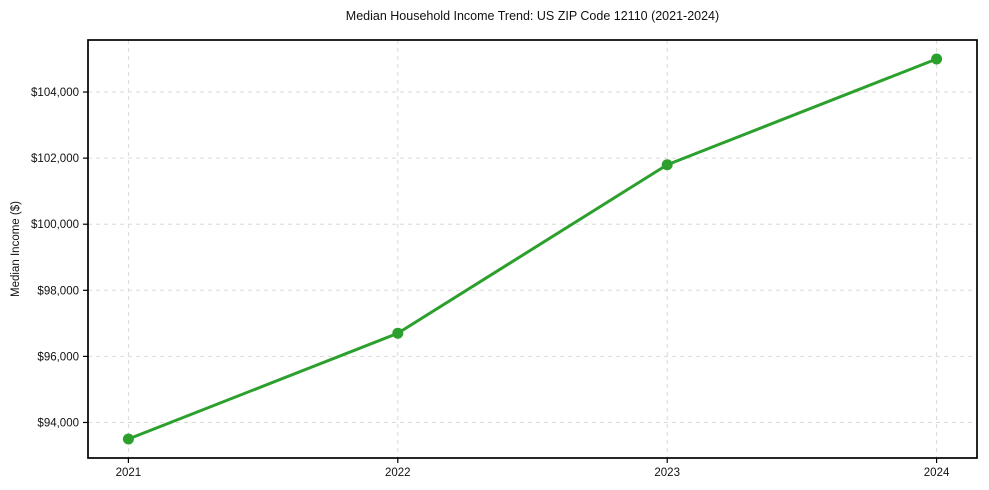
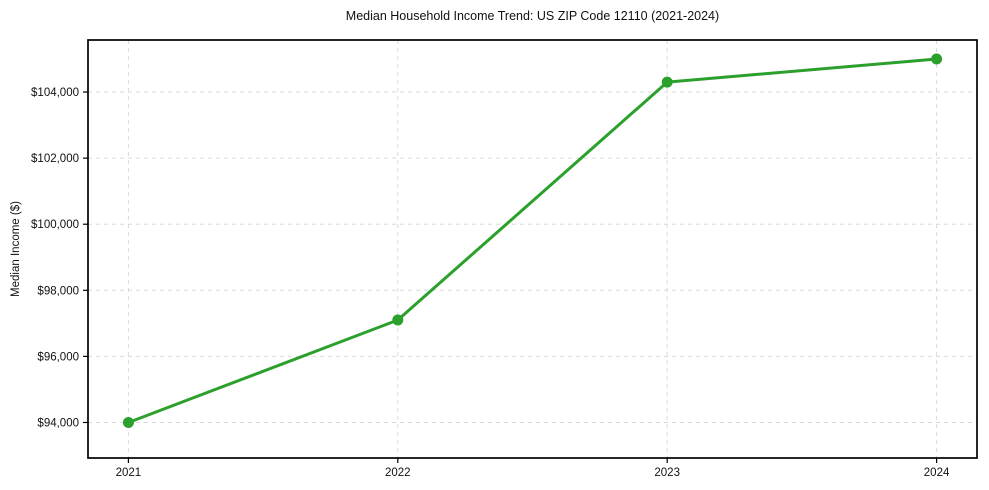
2021: $93500 -> $94000
2022: $96700 -> $97100
2023: $101800 -> $104300
